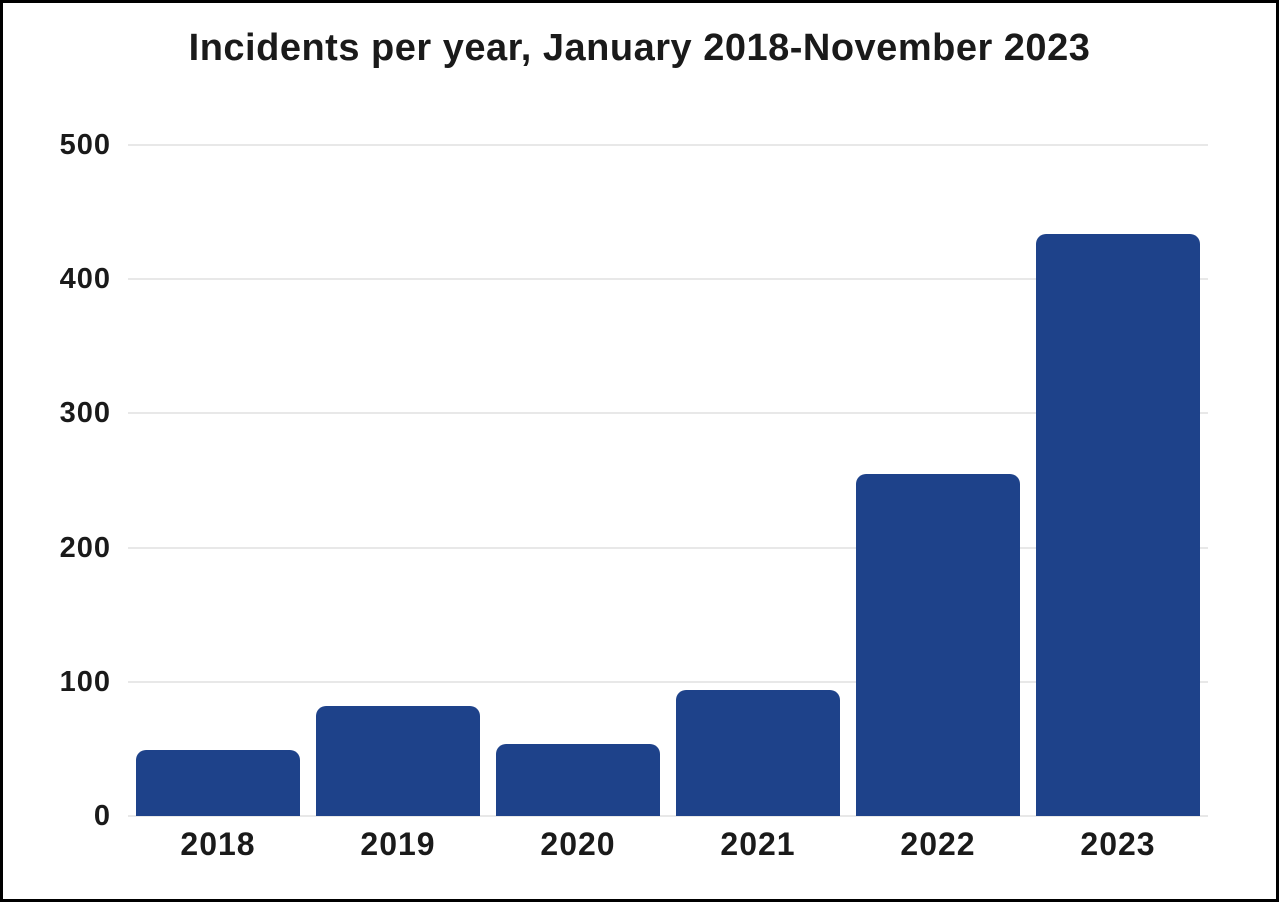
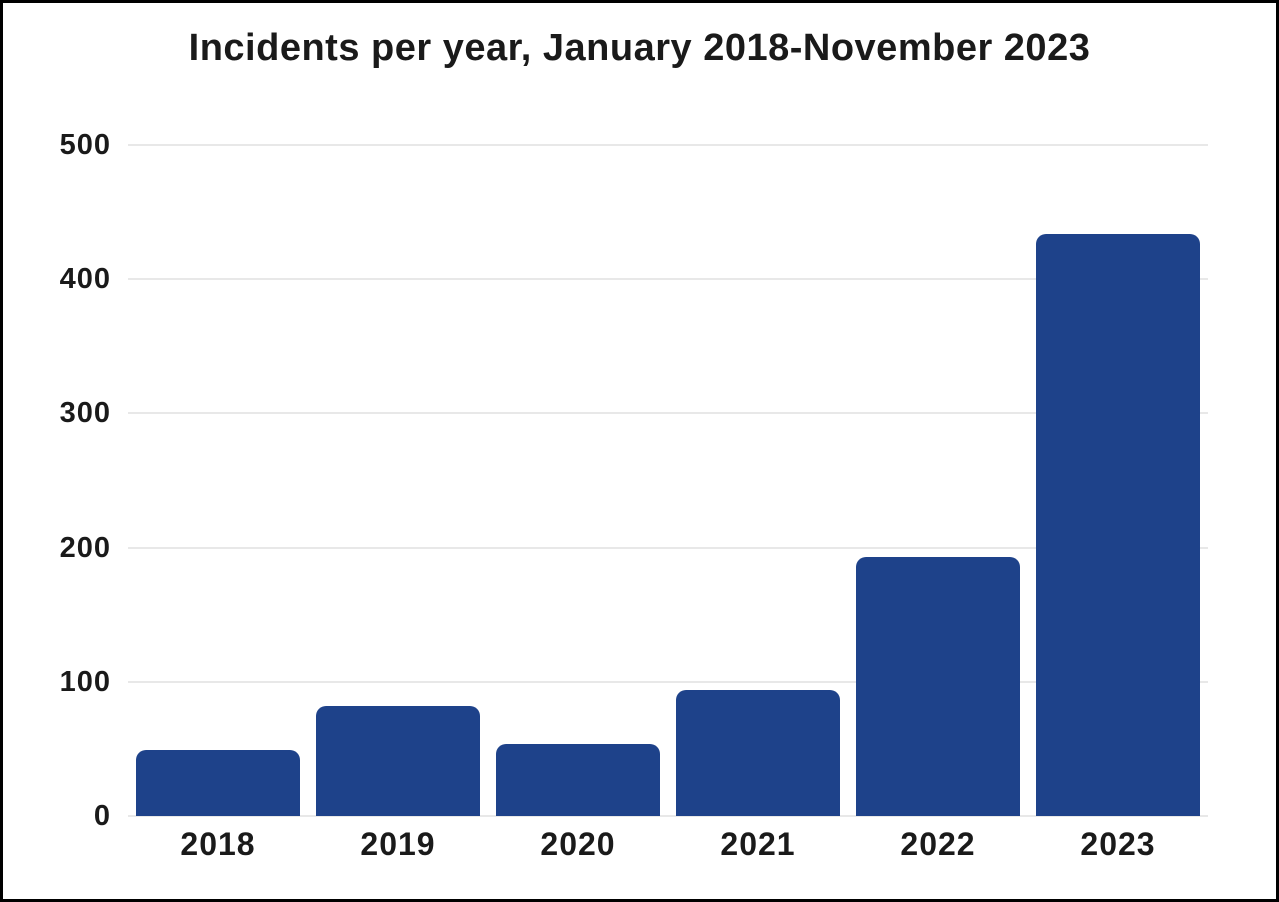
2022: 255 -> 193
